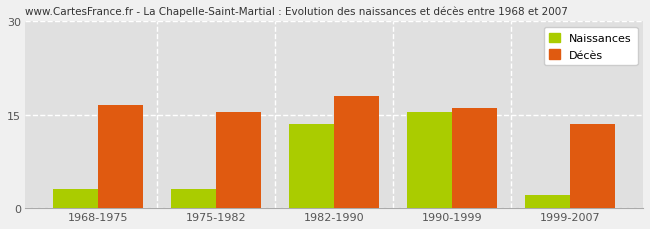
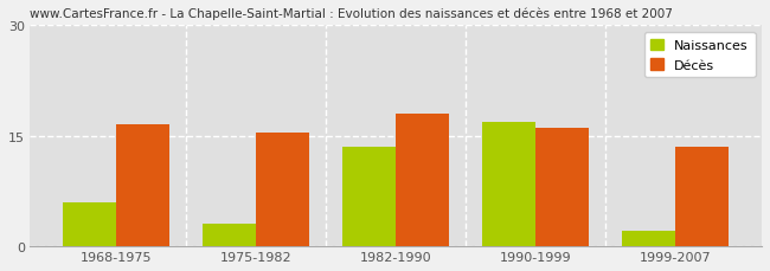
Naissances/1968-1975: 3.0 -> 6.0
Naissances/1990-1999: 15.5 -> 16.8
